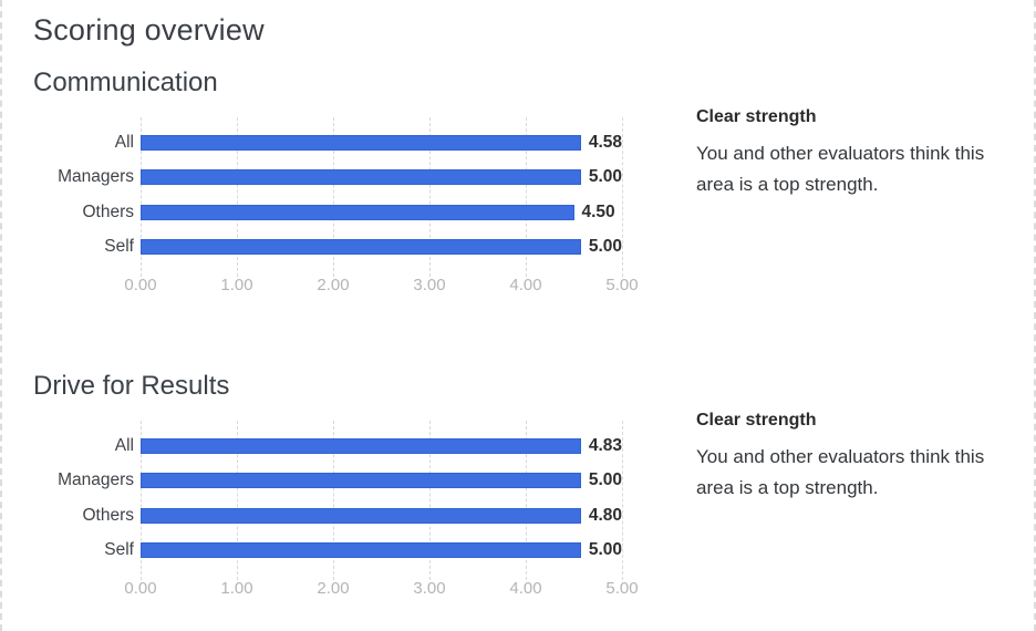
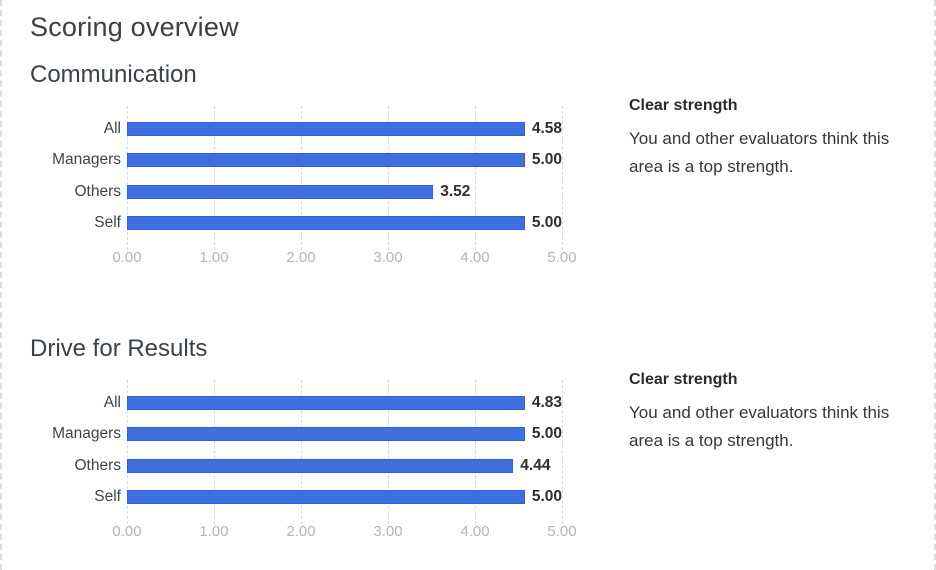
Communication/Others: 4.50 -> 3.52
Drive for Results/Others: 4.80 -> 4.44
